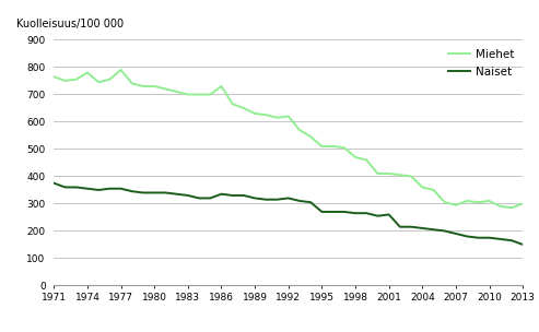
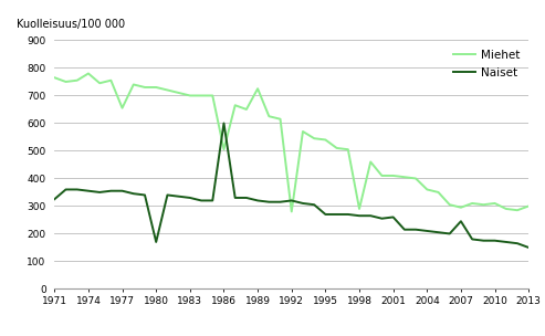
Naiset/1971: 375 -> 325
Miehet/1977: 790 -> 655
Naiset/1980: 340 -> 170
Miehet/1986: 730 -> 505
Naiset/1986: 335 -> 600
Miehet/1989: 630 -> 725
Miehet/1992: 620 -> 280
Miehet/1995: 510 -> 540
Miehet/1998: 470 -> 290
Naiset/2007: 190 -> 245
